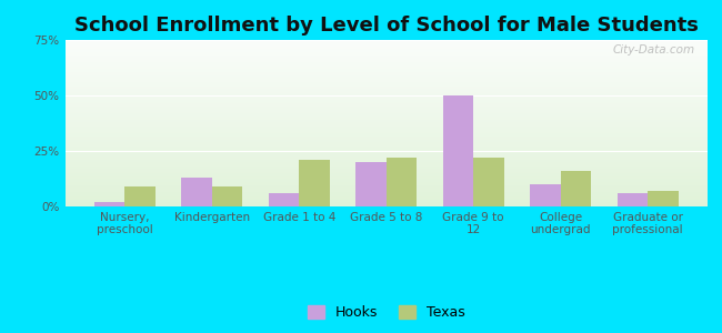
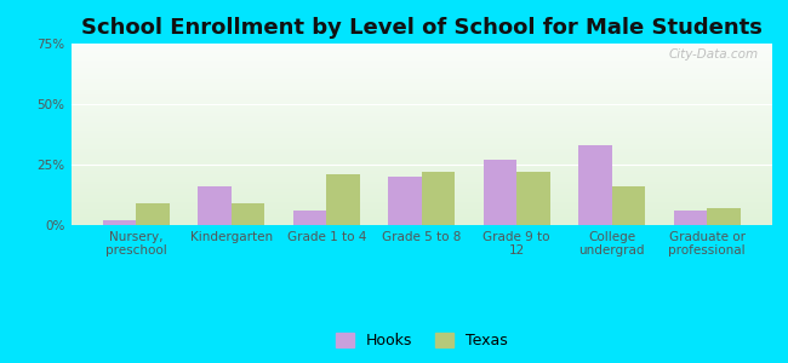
Hooks/Kindergarten: 13% -> 16%
Hooks/Grade 9 to 12: 50% -> 27%
Hooks/College undergrad: 10% -> 33%
